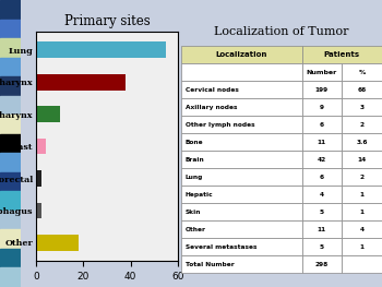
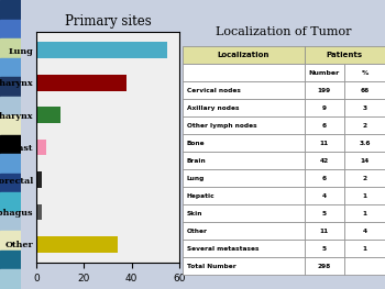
Other: 18 -> 34
